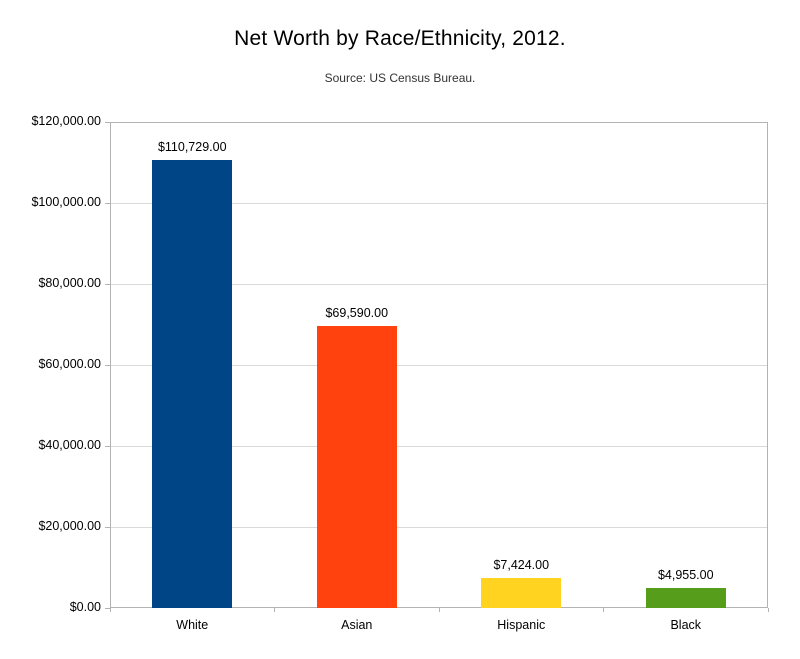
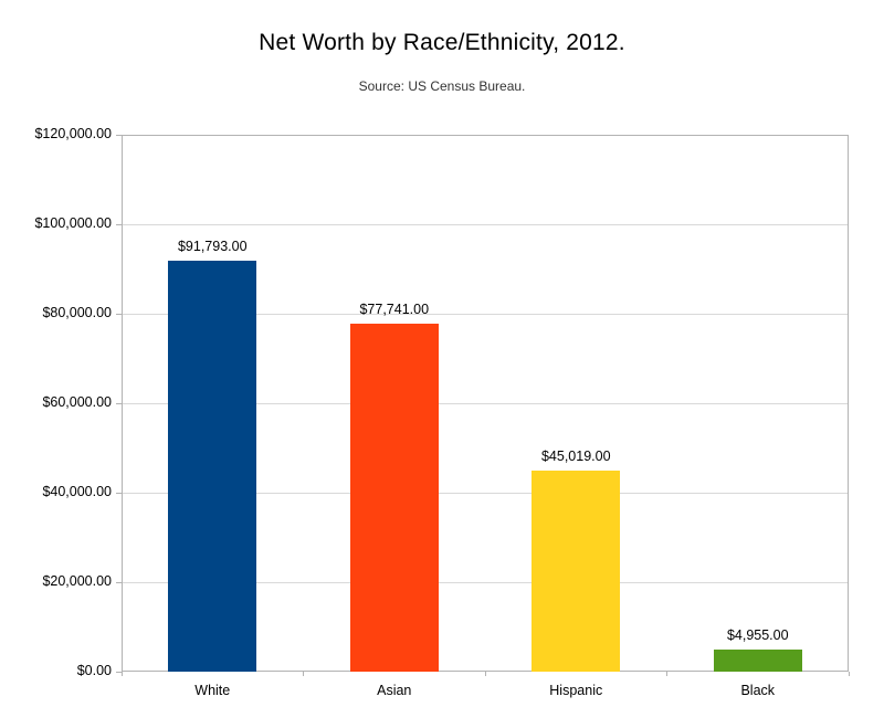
White: $110,729.00 -> $91,793.00
Asian: $69,590.00 -> $77,741.00
Hispanic: $7,424.00 -> $45,019.00
